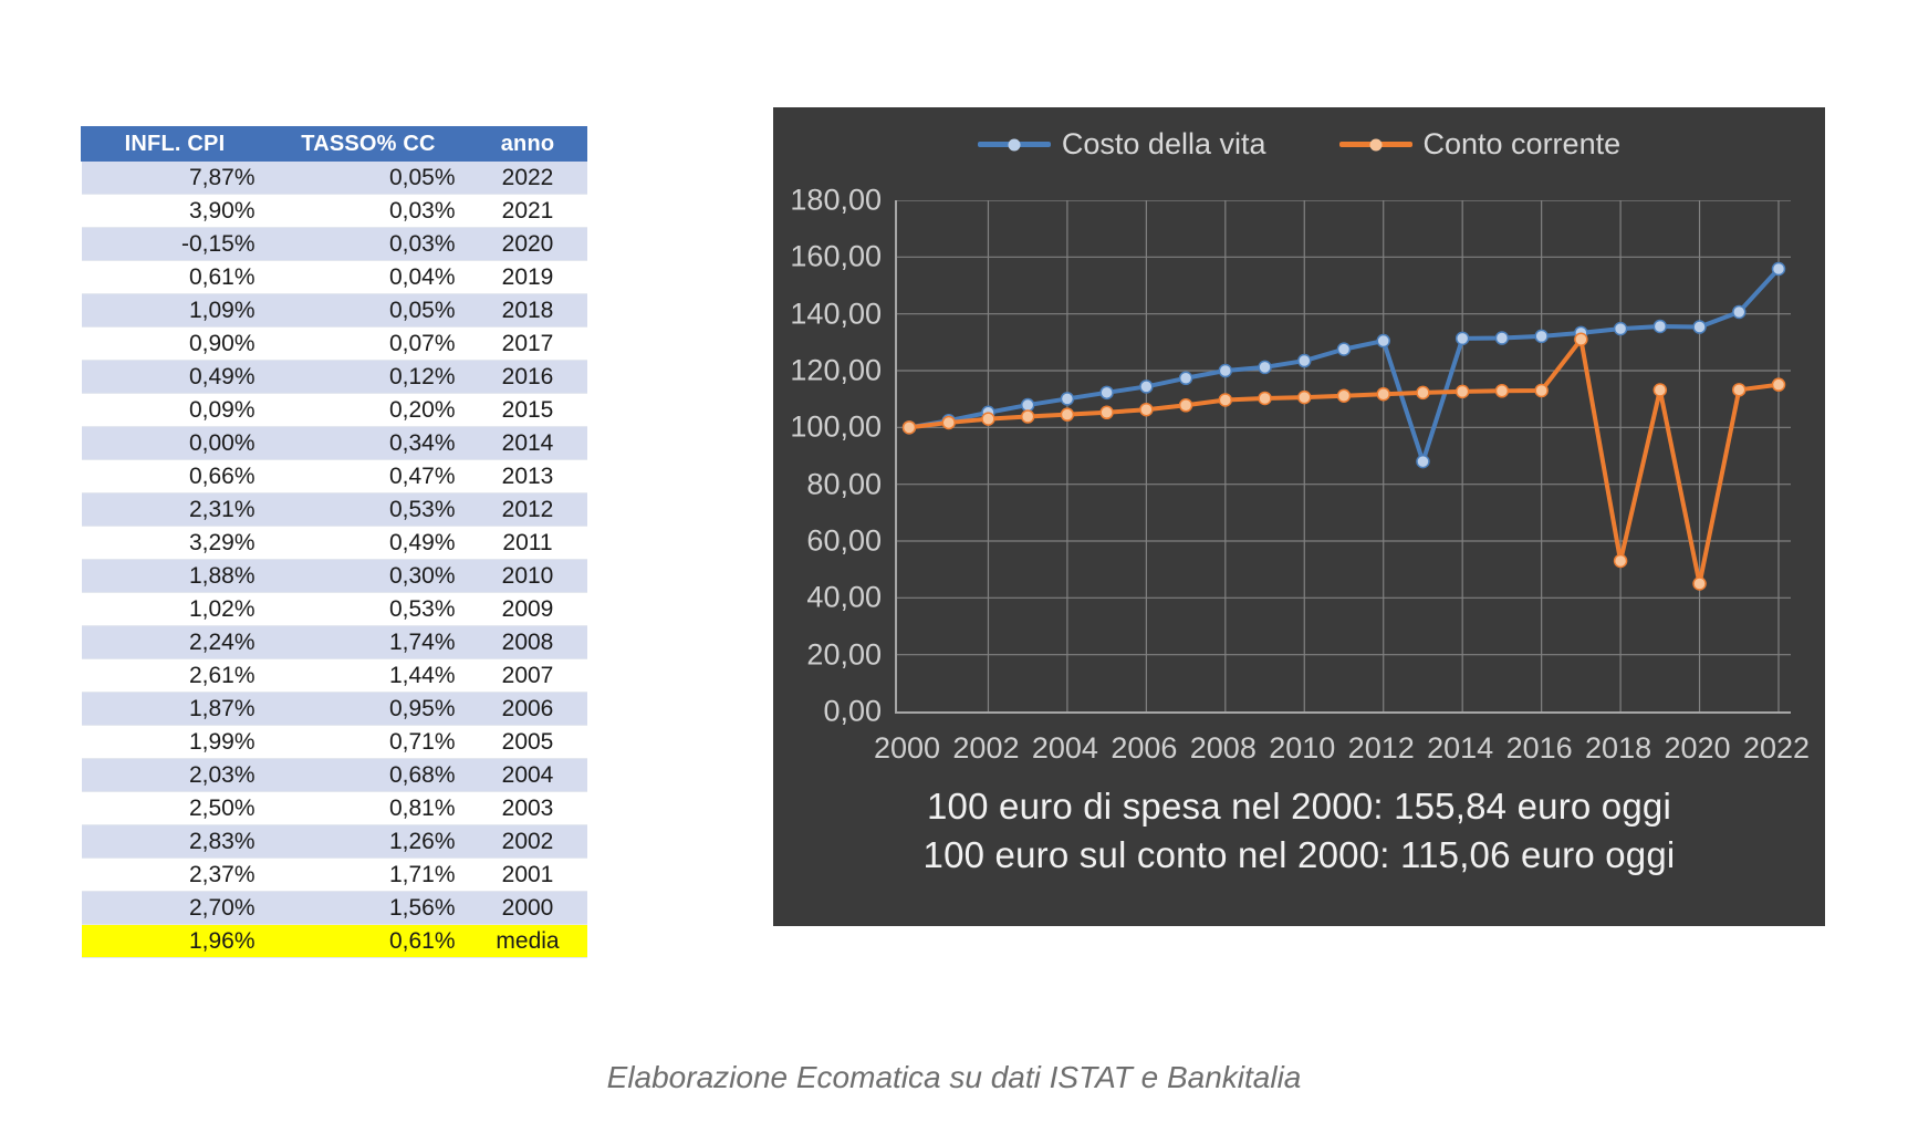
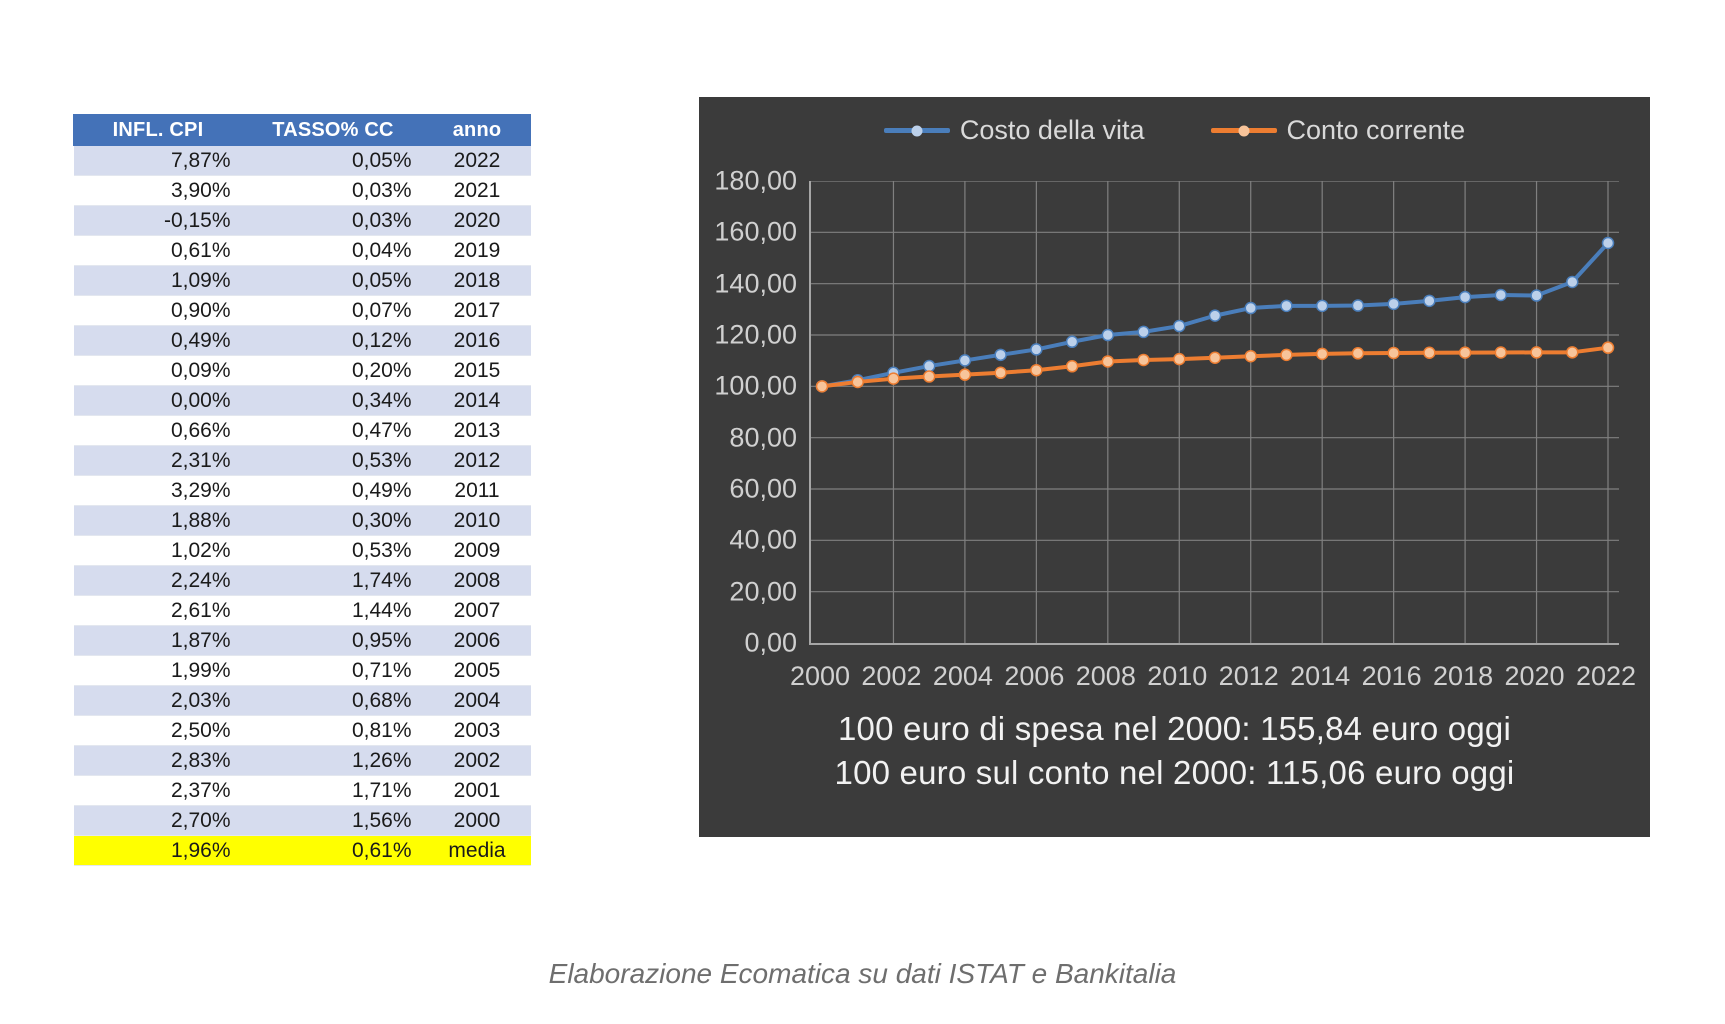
Costo della vita/2013: 88 -> 131
Conto corrente/2017: 131 -> 113
Conto corrente/2018: 53 -> 113
Conto corrente/2020: 45 -> 113
